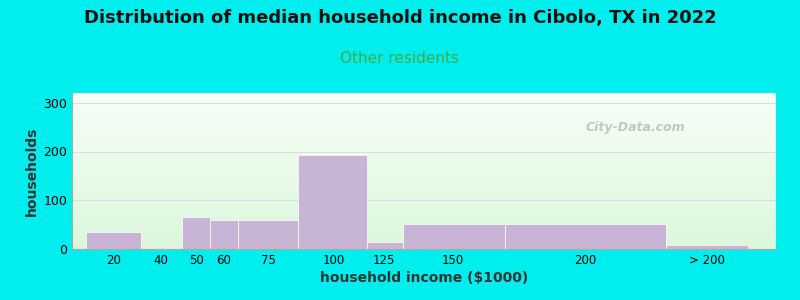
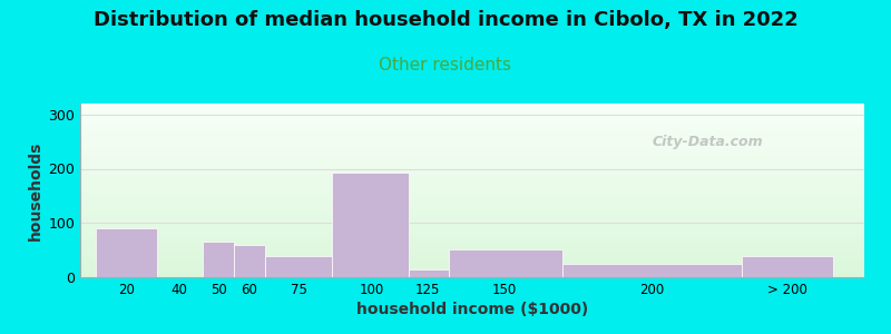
20: 35 -> 90
75: 60 -> 40
200: 52 -> 25
> 200: 8 -> 40
